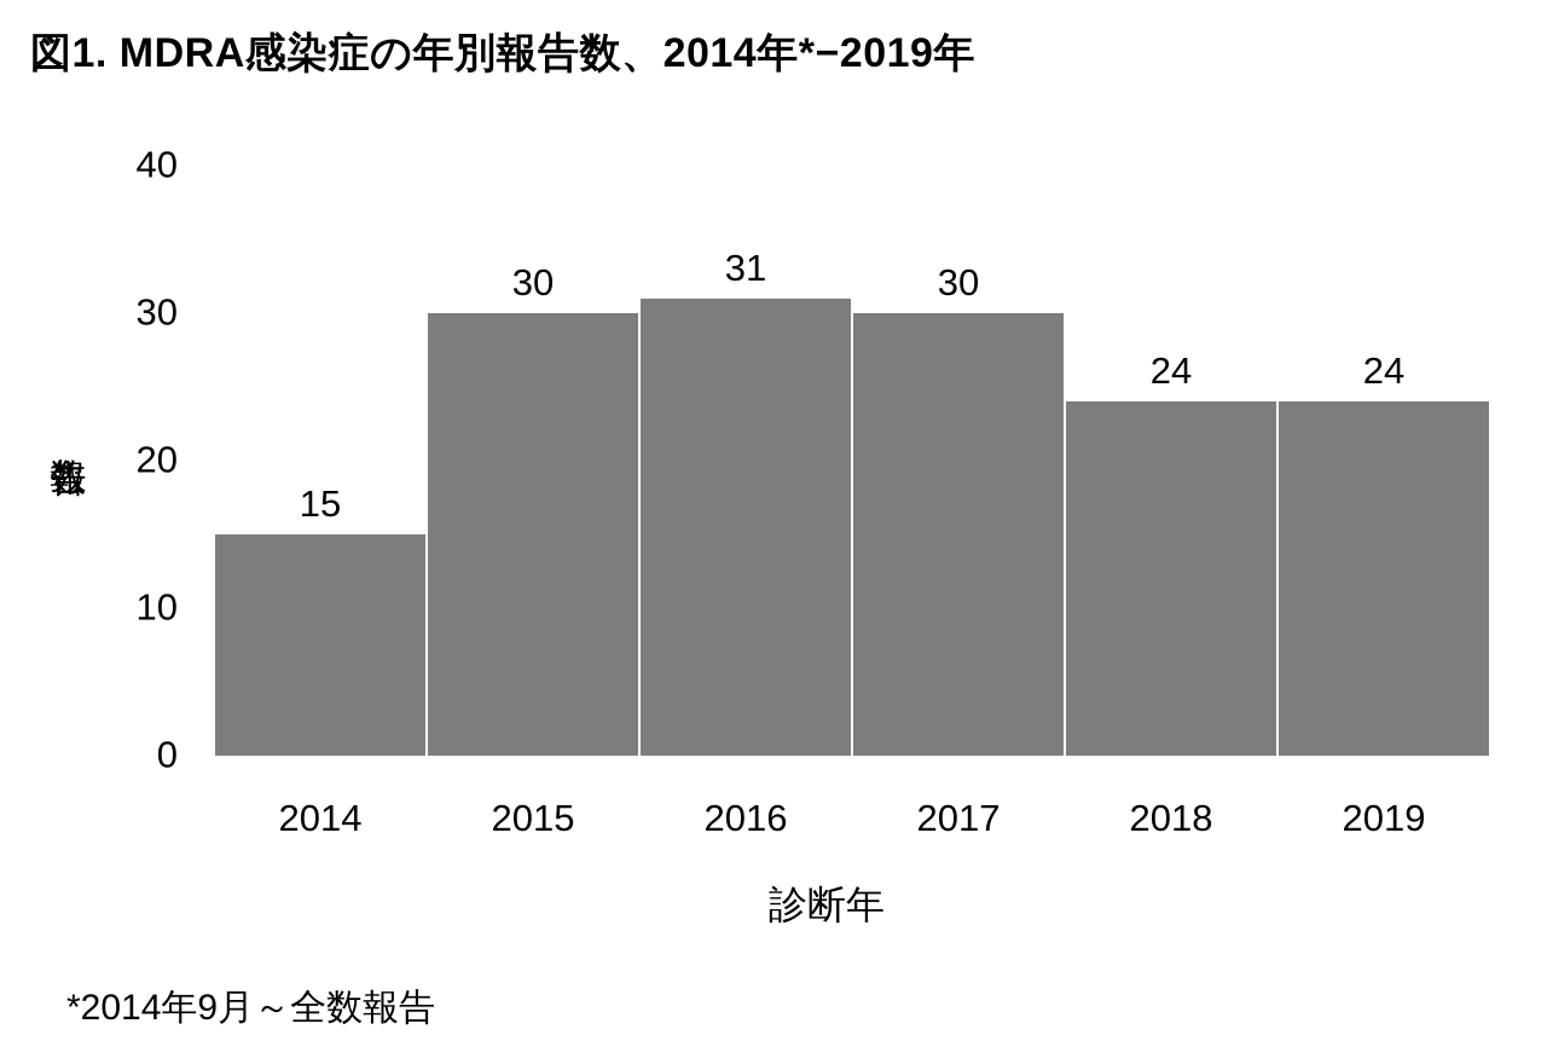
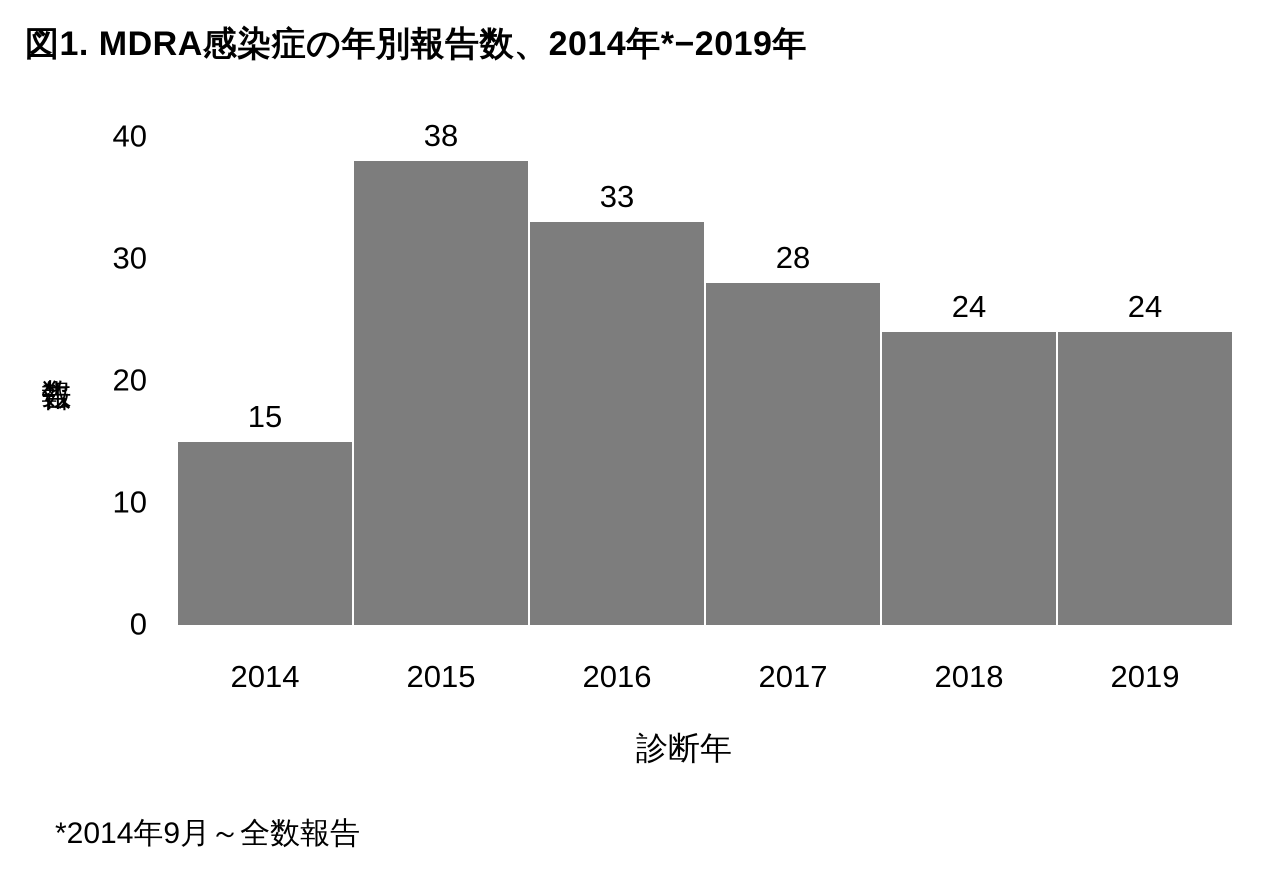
2015: 30 -> 38
2016: 31 -> 33
2017: 30 -> 28
